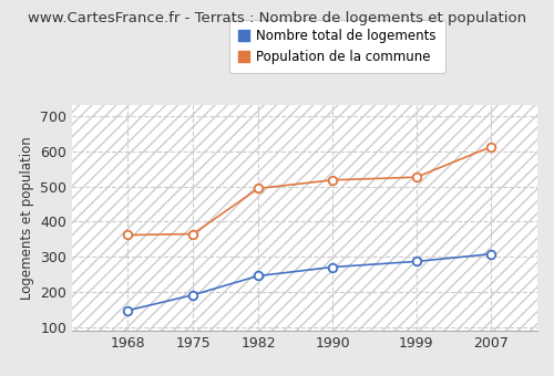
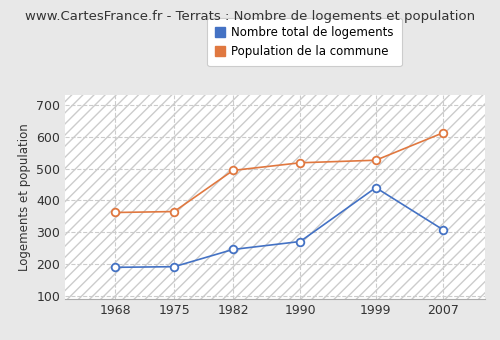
Nombre total de logements/1968: 148 -> 190
Nombre total de logements/1999: 287 -> 440
